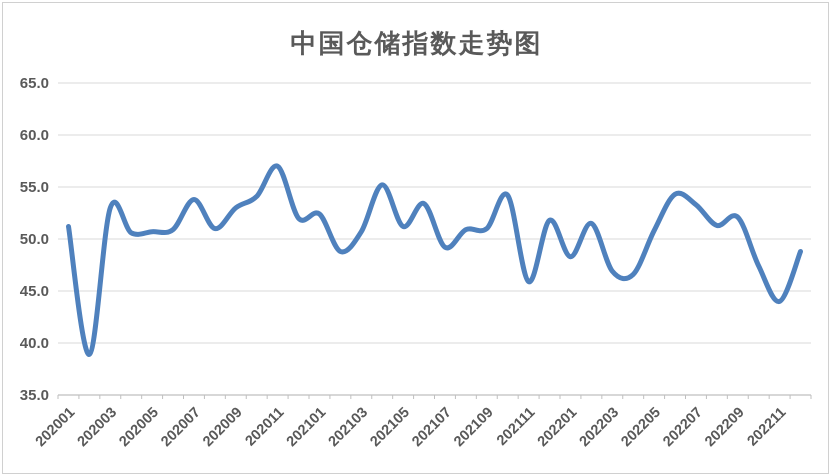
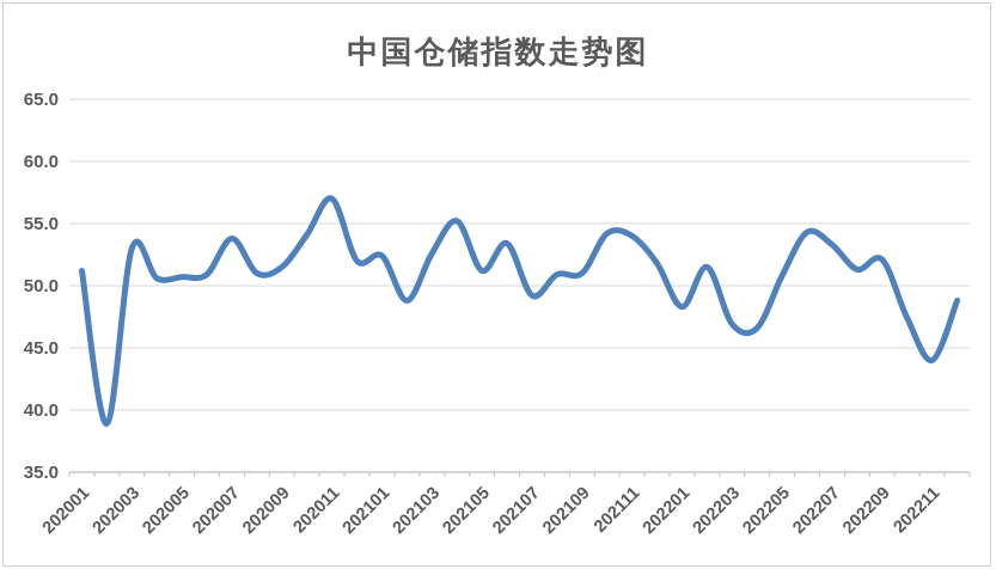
202009: 53.0 -> 51.5
202103: 50.7 -> 52.6
202111: 45.9 -> 54.0
